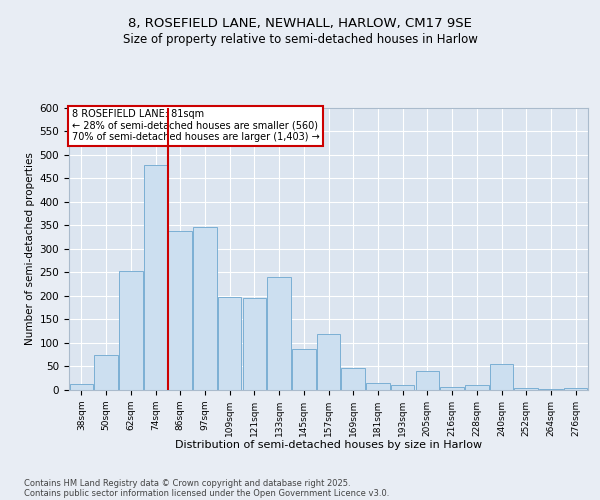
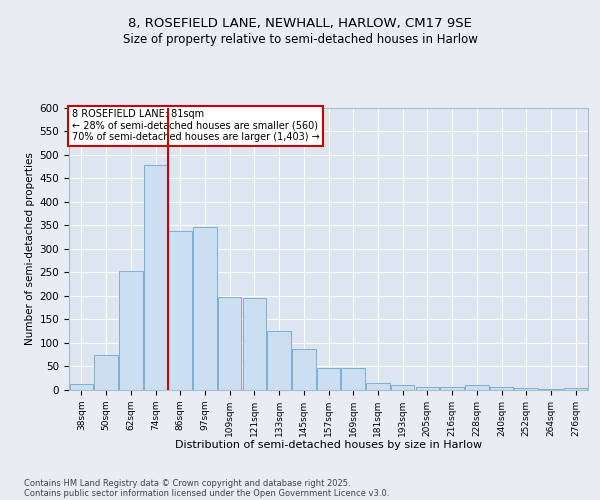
133sqm: 240 -> 126
157sqm: 120 -> 46
205sqm: 40 -> 7
240sqm: 55 -> 7
